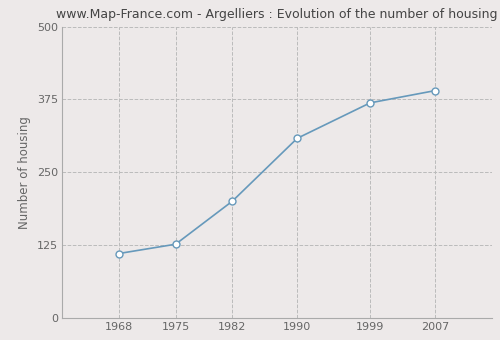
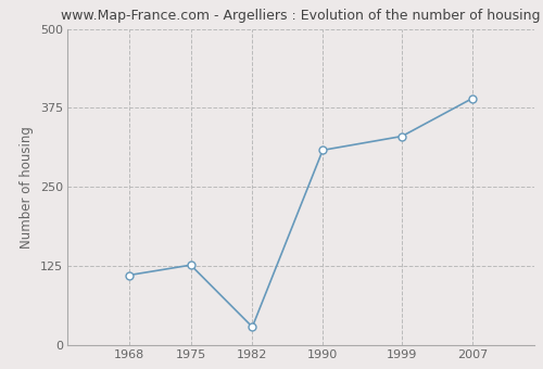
1982: 200 -> 28
1999: 369 -> 330
